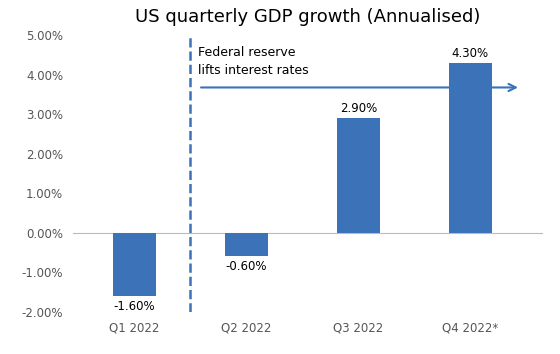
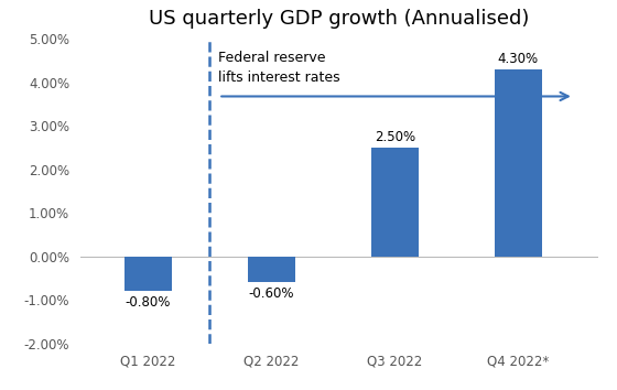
Q1 2022: -1.60% -> -0.80%
Q3 2022: 2.90% -> 2.50%
